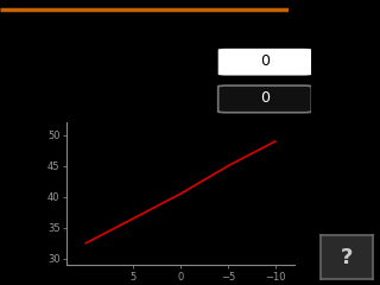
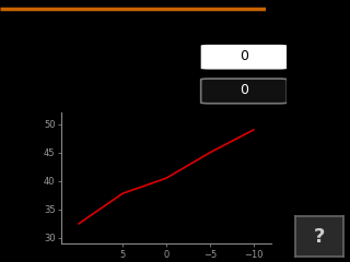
5: 36.5 -> 37.8
